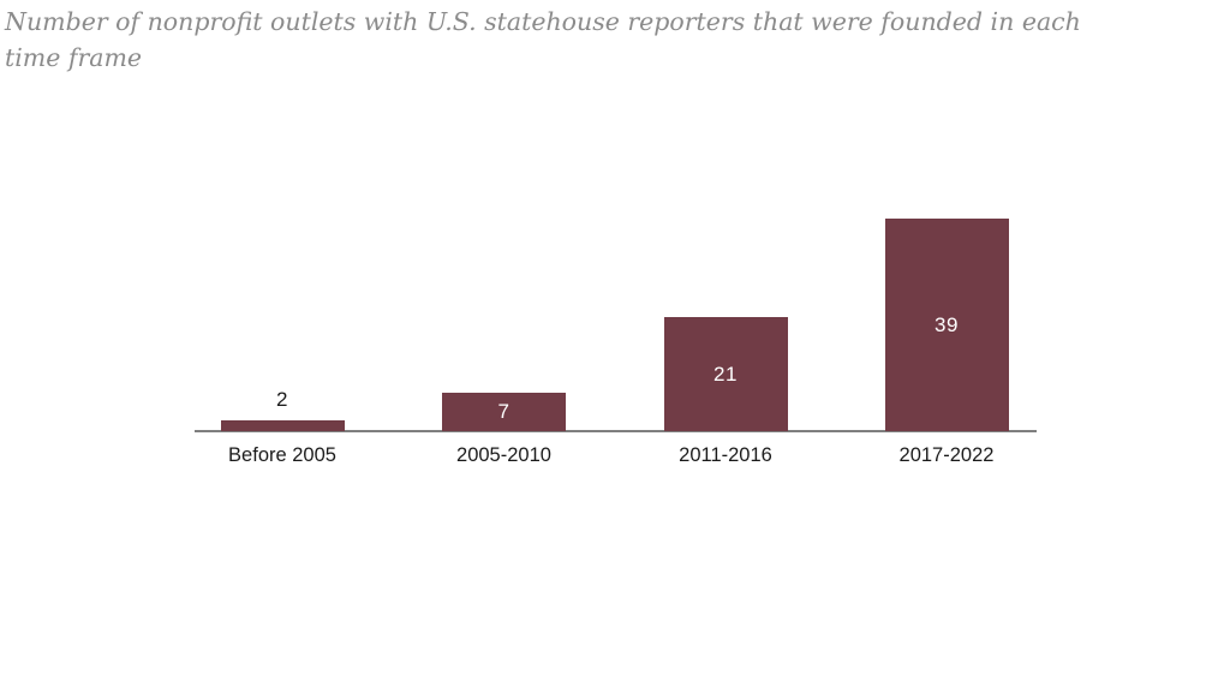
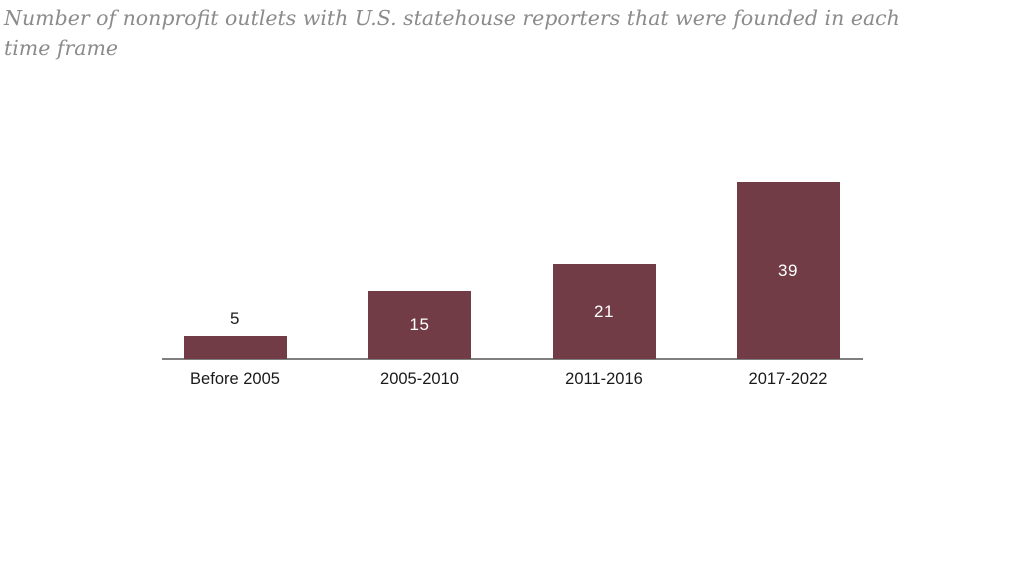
Before 2005: 2 -> 5
2005-2010: 7 -> 15
